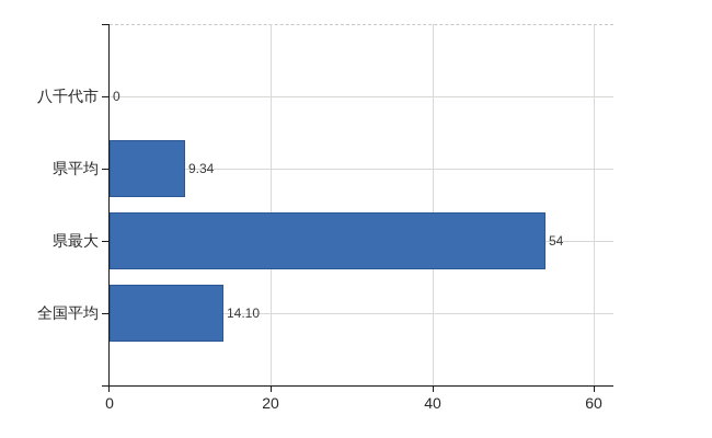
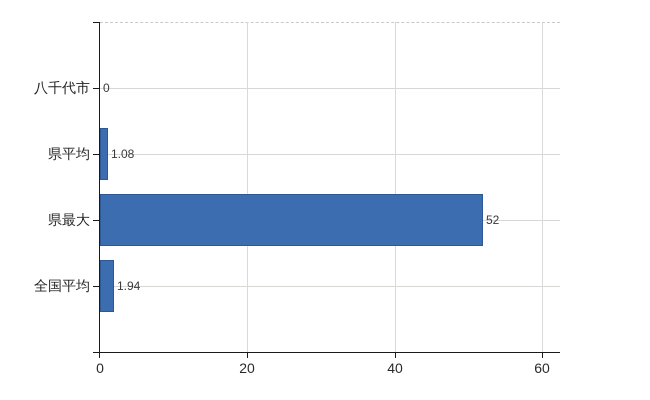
県平均: 9.34 -> 1.08
県最大: 54 -> 52
全国平均: 14.10 -> 1.94
